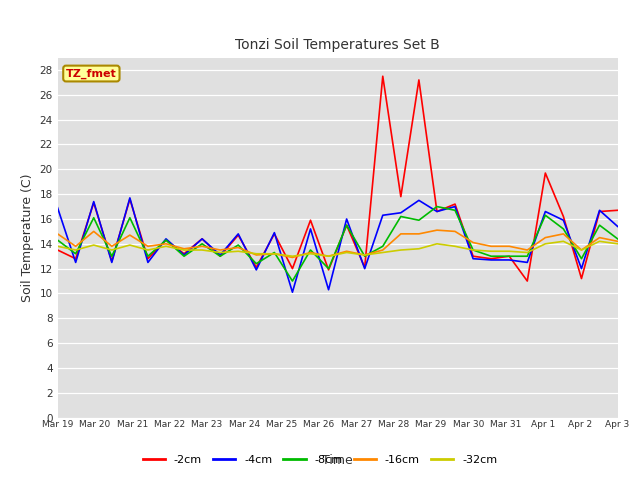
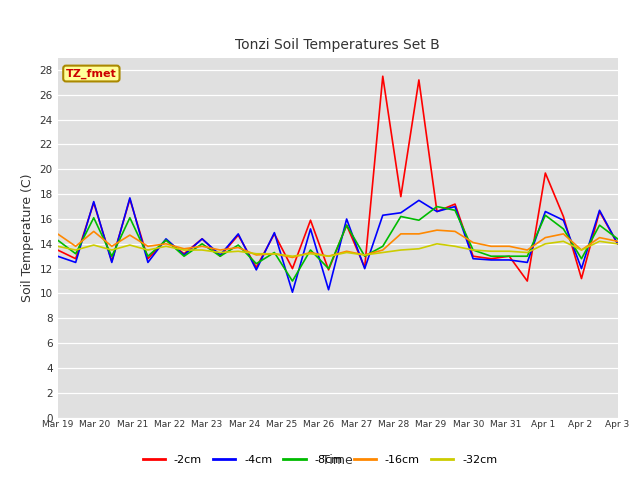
-4cm/Mar 19: 16.9 -> 13.0
-2cm/Apr 3: 16.7 -> 14.0
-4cm/Apr 3: 15.4 -> 14.0
